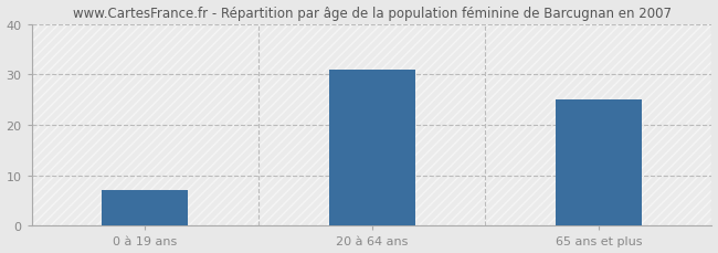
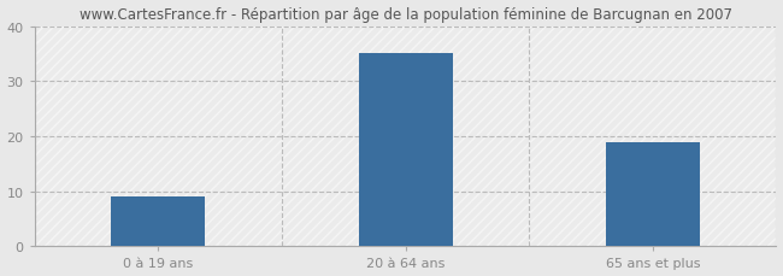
0 à 19 ans: 7 -> 9
20 à 64 ans: 31 -> 35
65 ans et plus: 25 -> 19
